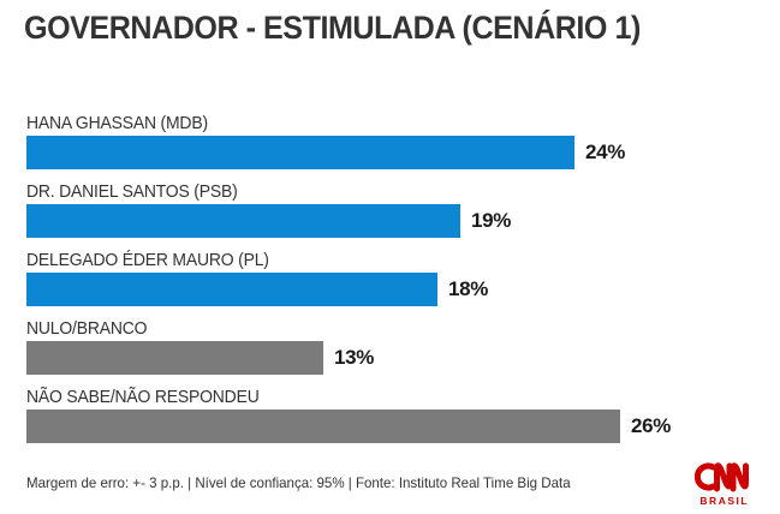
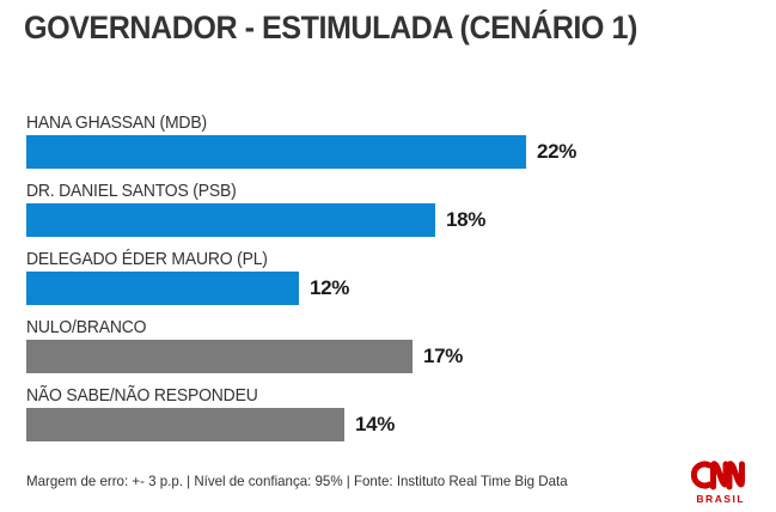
HANA GHASSAN (MDB): 24% -> 22%
DR. DANIEL SANTOS (PSB): 19% -> 18%
DELEGADO ÉDER MAURO (PL): 18% -> 12%
NULO/BRANCO: 13% -> 17%
NÃO SABE/NÃO RESPONDEU: 26% -> 14%
